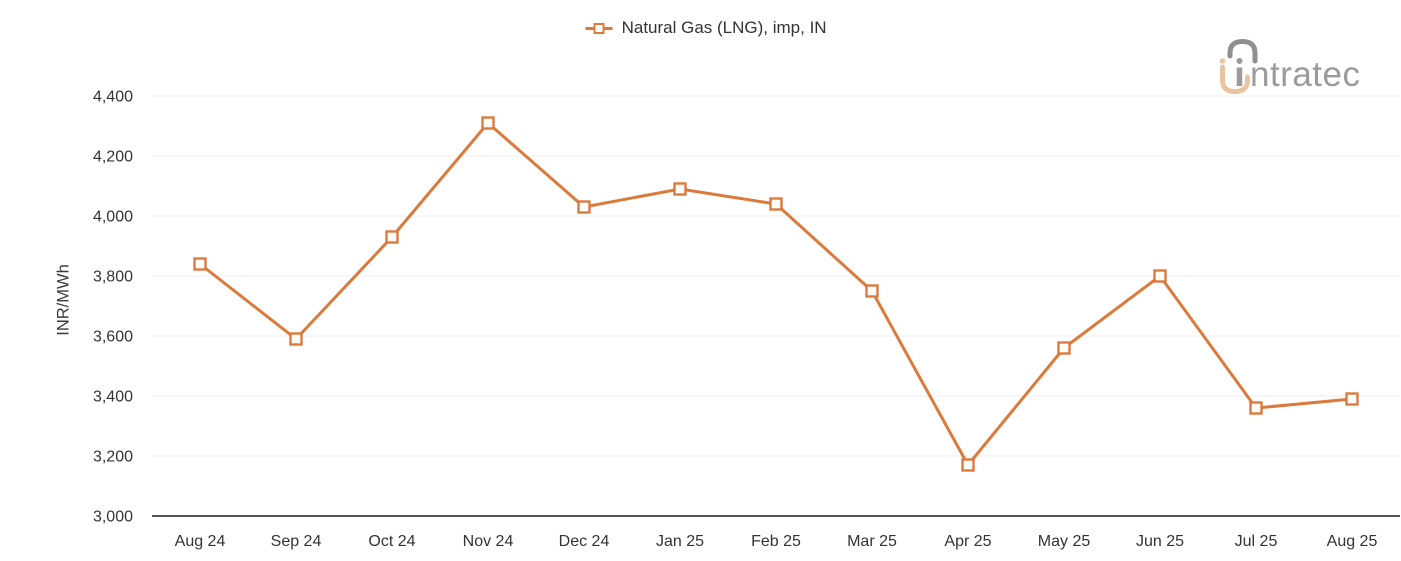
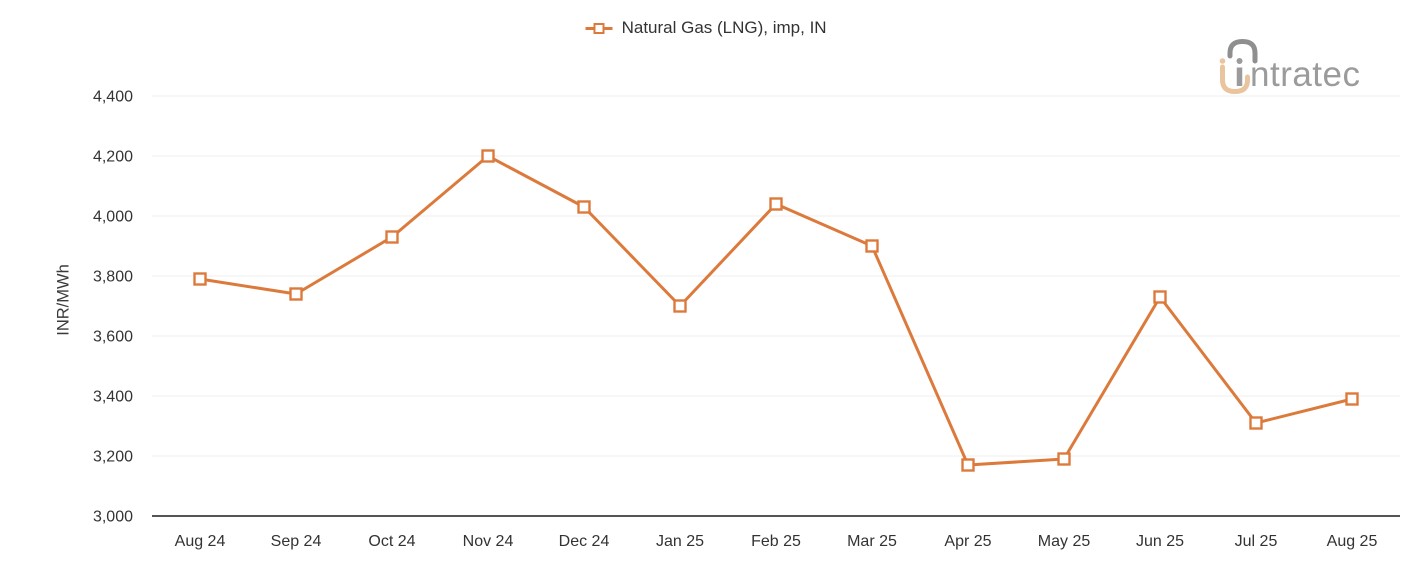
Aug 24: 3840 -> 3790
Sep 24: 3590 -> 3740
Nov 24: 4310 -> 4200
Jan 25: 4090 -> 3700
Mar 25: 3750 -> 3900
May 25: 3560 -> 3190
Jun 25: 3800 -> 3730
Jul 25: 3360 -> 3310
